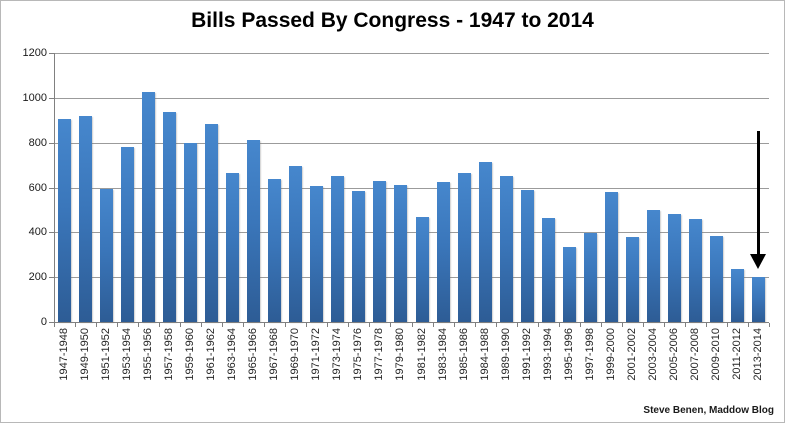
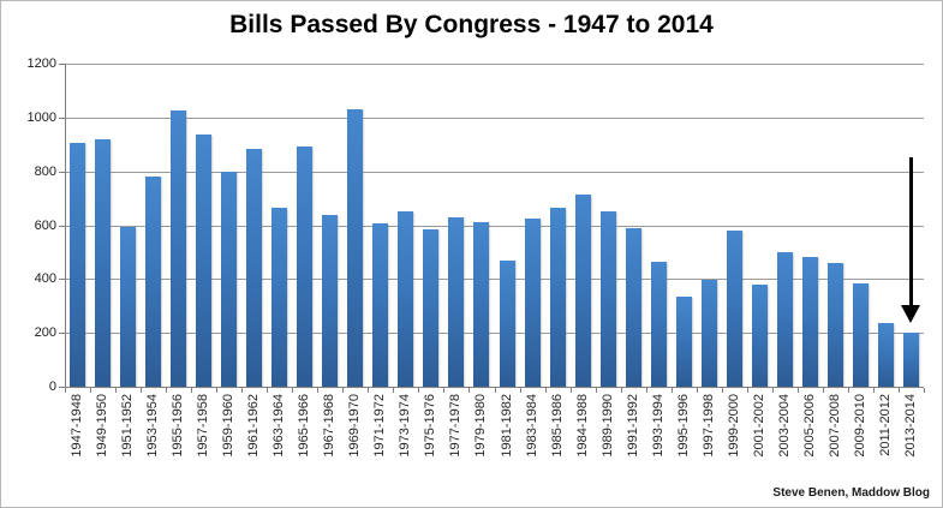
1965-1966: 810 -> 890
1969-1970: 700 -> 1030
